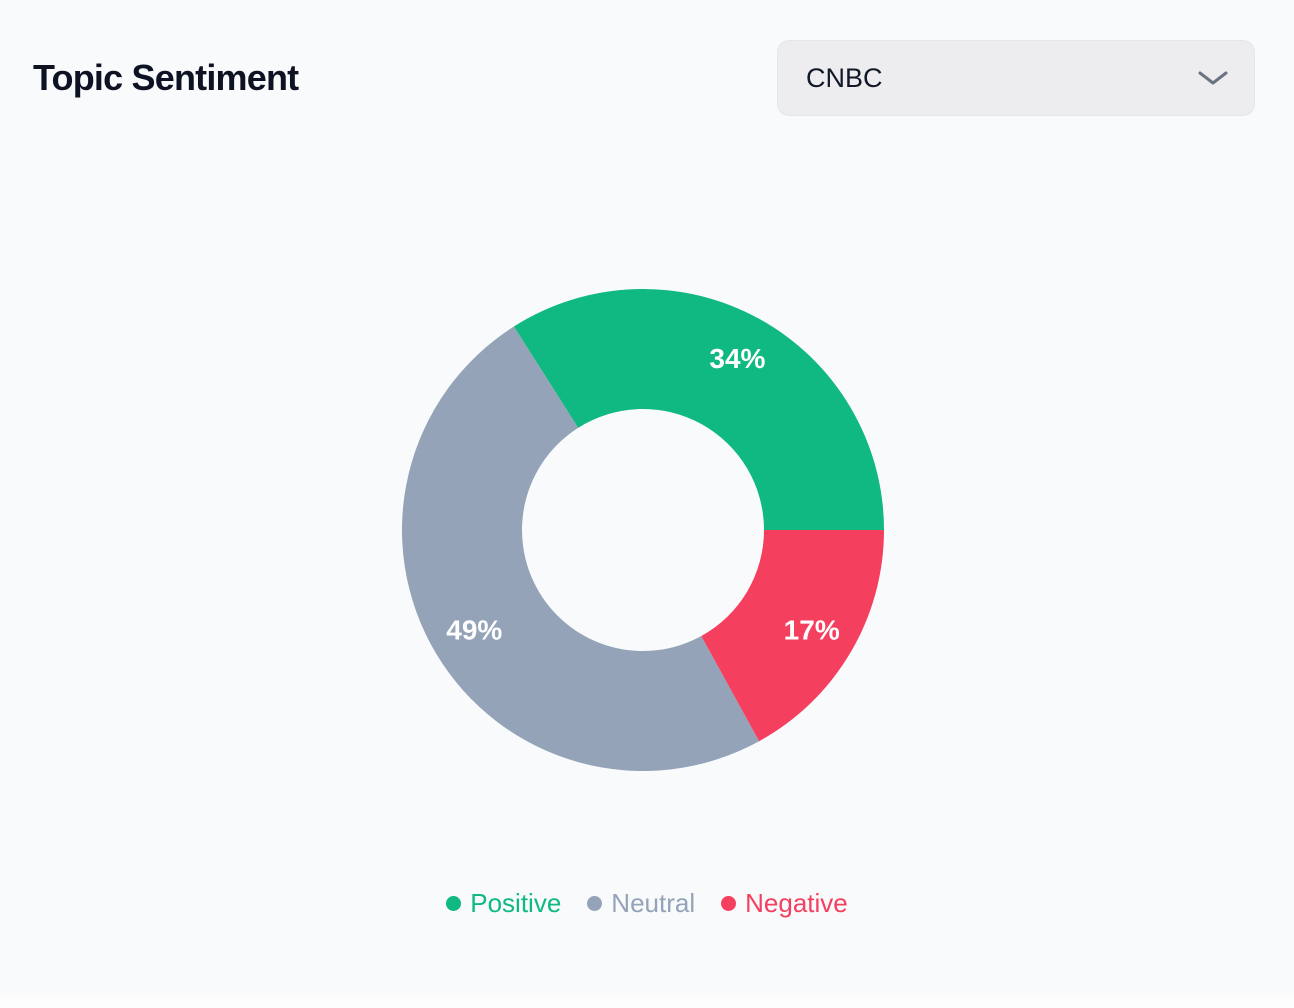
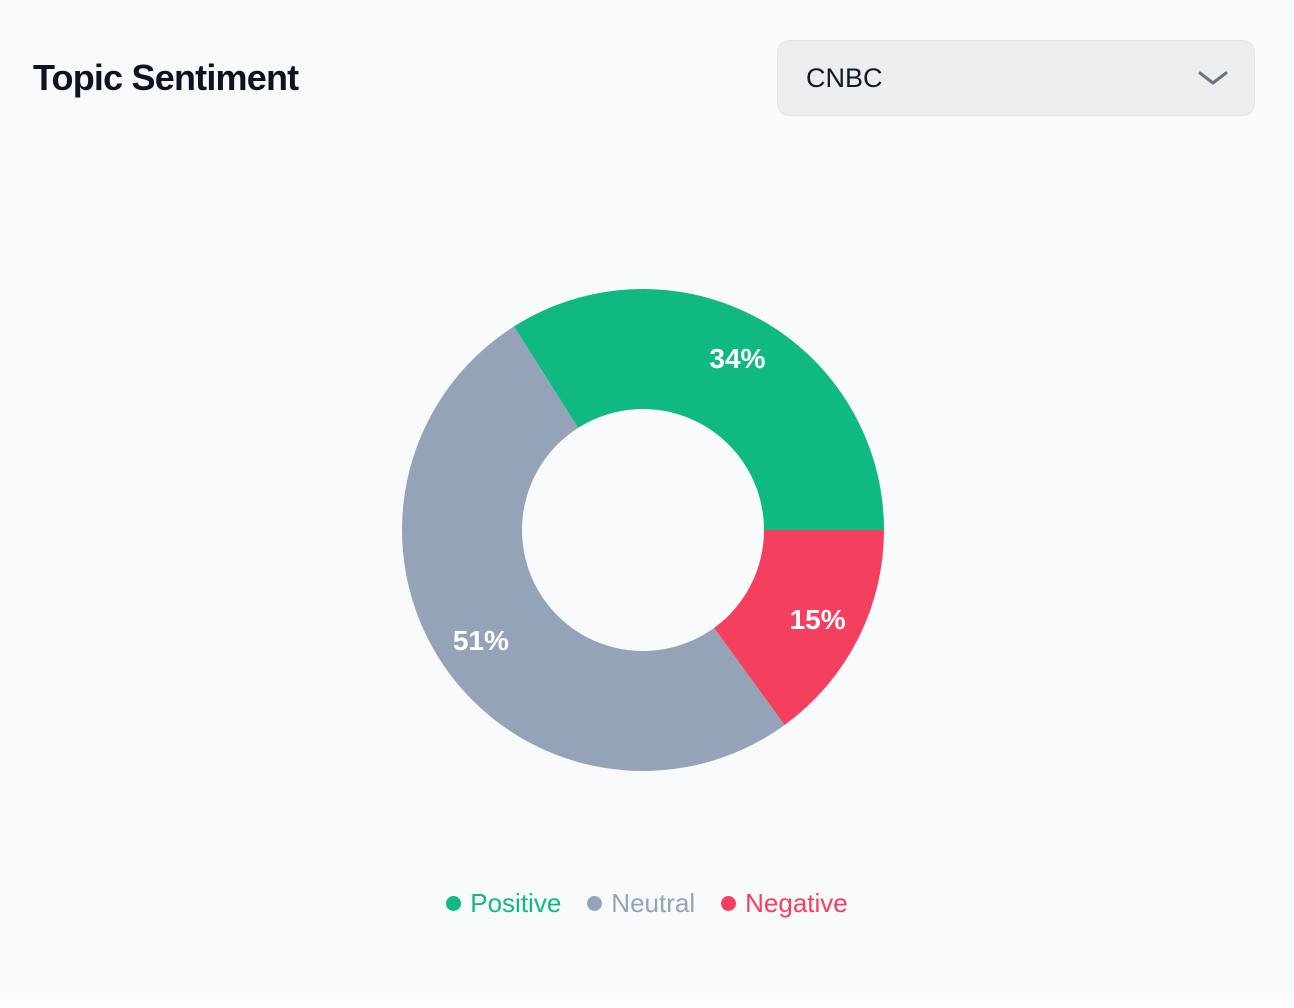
Neutral: 49% -> 51%
Negative: 17% -> 15%
